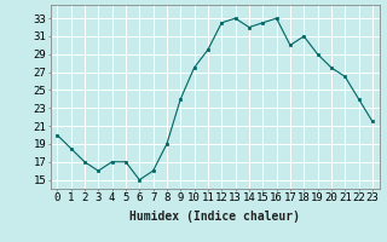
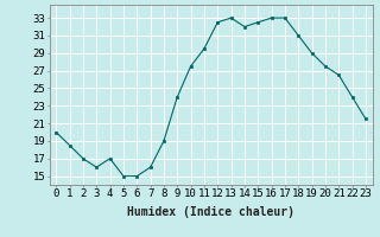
5: 17.0 -> 15.0
17: 30.0 -> 33.0
